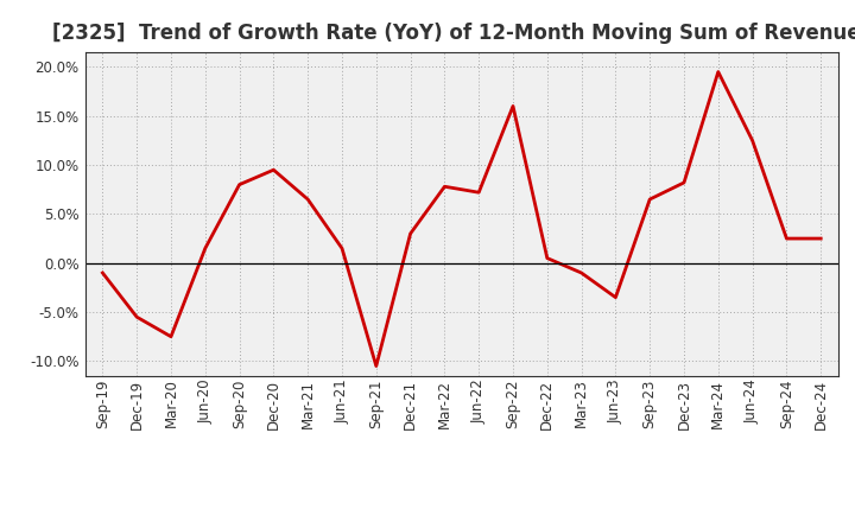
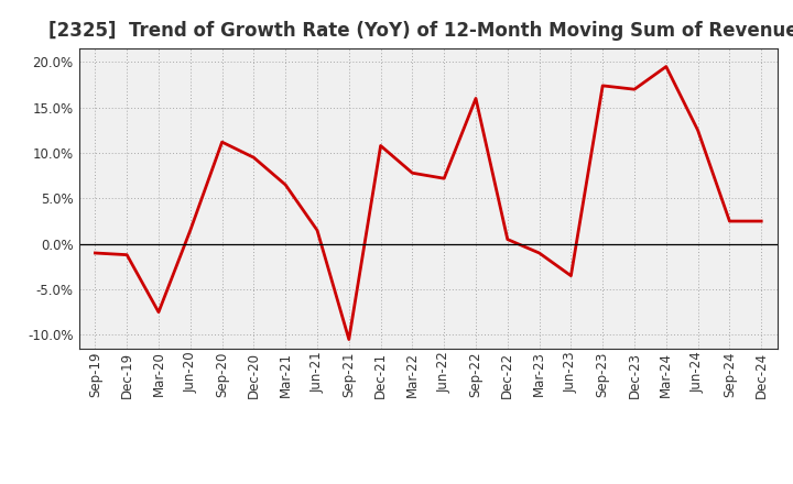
Dec-19: -5.5% -> -1.2%
Sep-20: 8.0% -> 11.2%
Dec-21: 3.0% -> 10.8%
Sep-23: 6.5% -> 17.4%
Dec-23: 8.2% -> 17.0%
